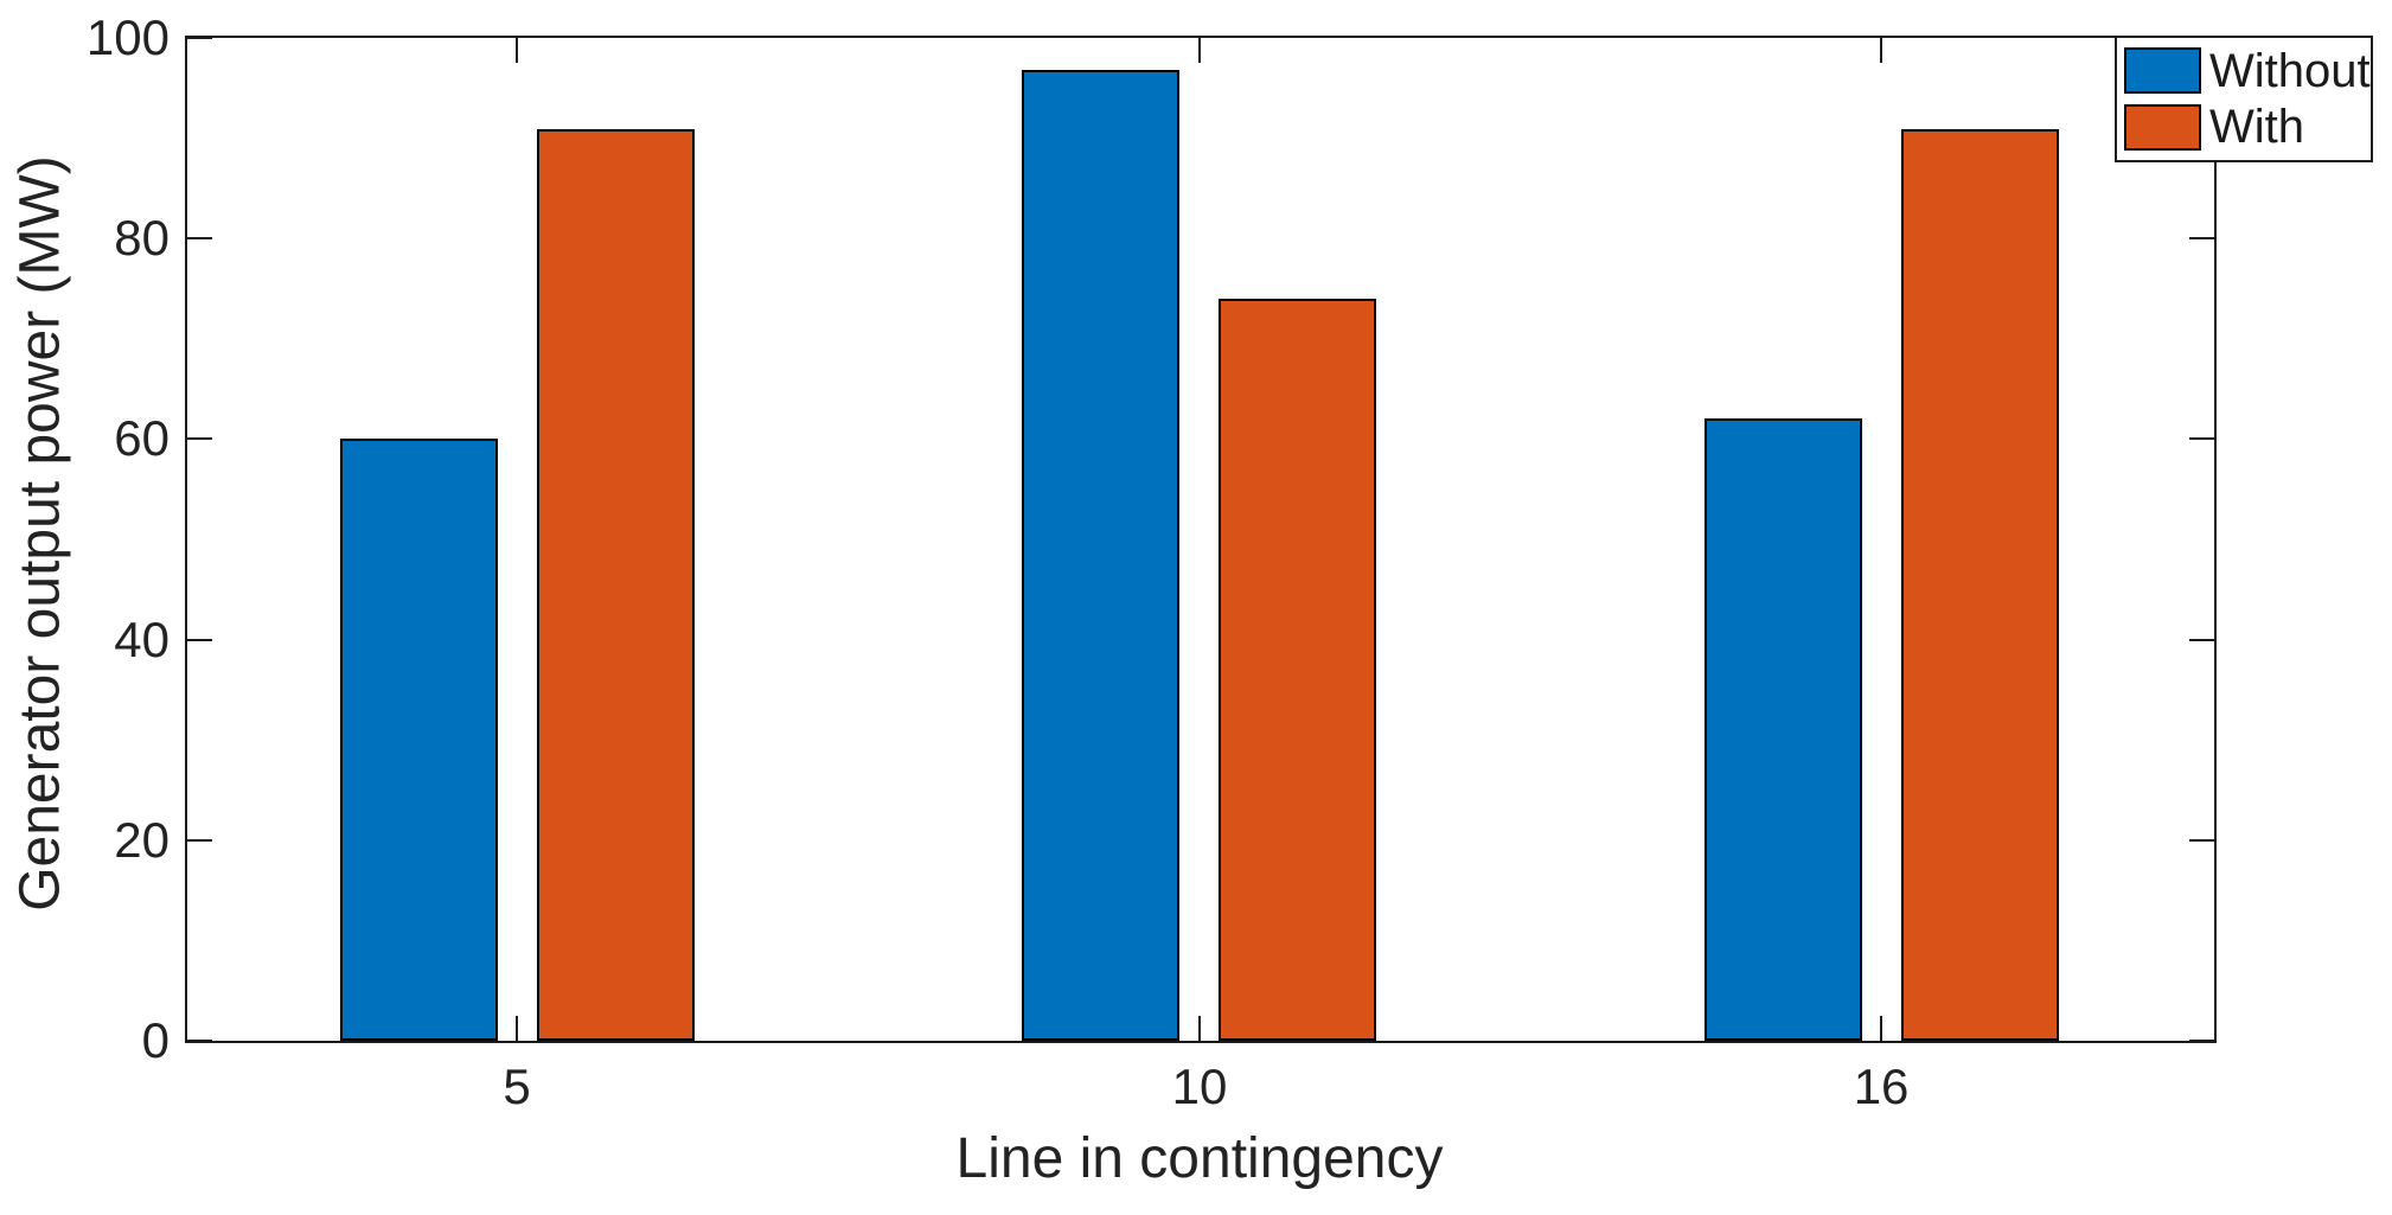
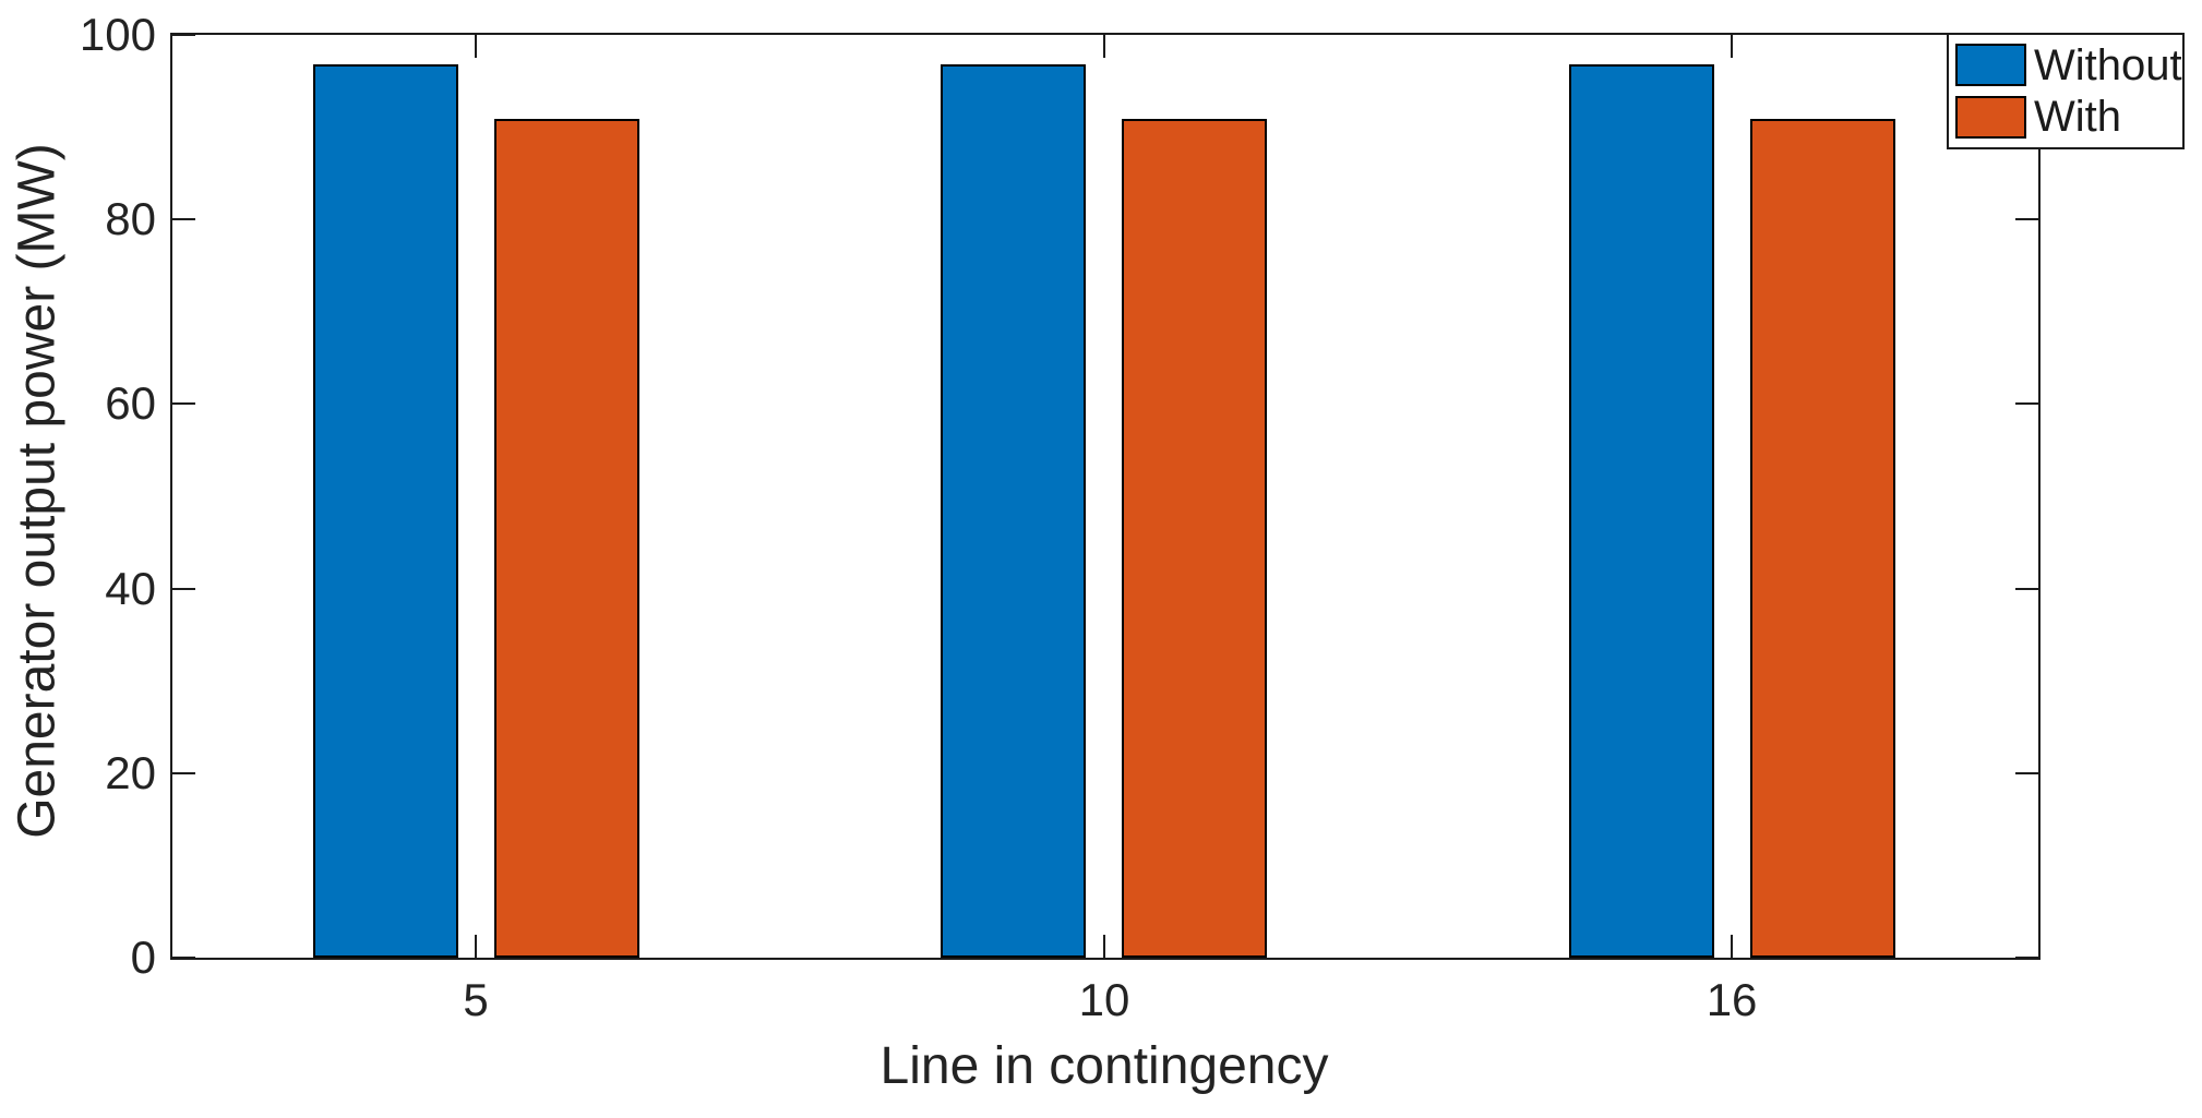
Without/5: 60 -> 97
With/10: 74 -> 91
Without/16: 62 -> 97
